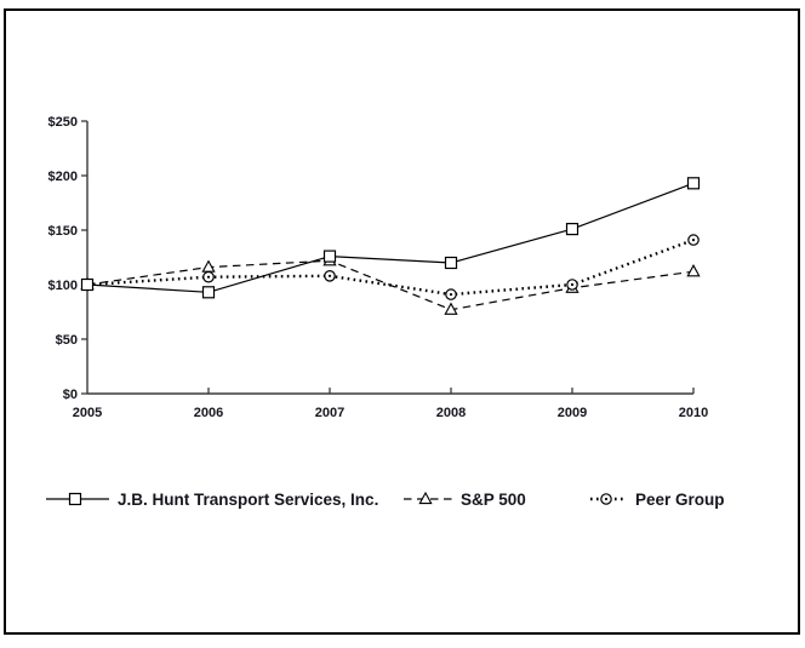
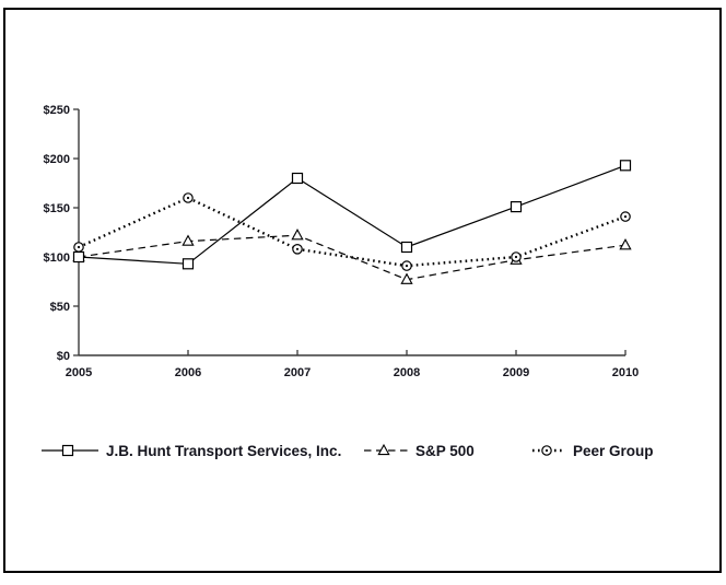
Peer Group/2005: $100 -> $110
Peer Group/2006: $110 -> $160
J.B. Hunt Transport Services, Inc./2007: $130 -> $180
J.B. Hunt Transport Services, Inc./2008: $120 -> $110
